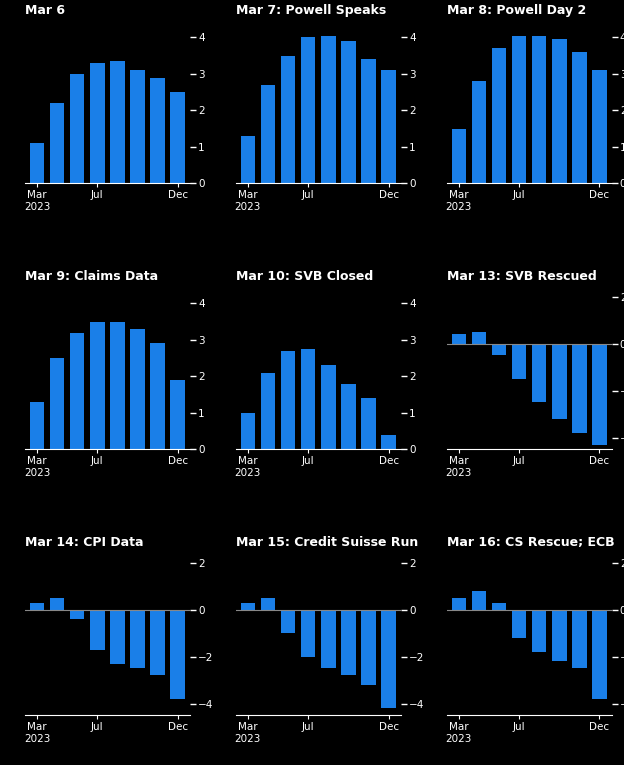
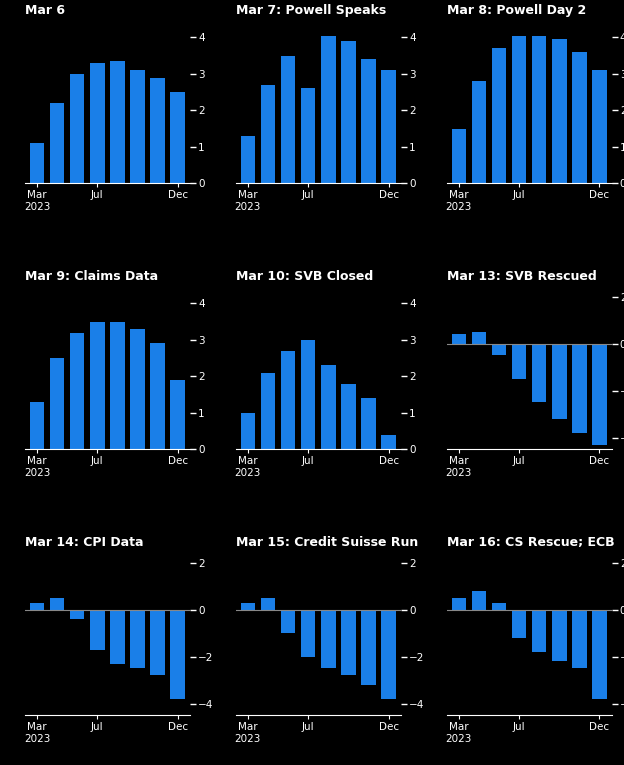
Mar 7: Powell Speaks/Jul: 4.00 -> 2.60
Mar 10: SVB Closed/Jul: 2.75 -> 3.00
Mar 15: Credit Suisse Run/Dec: -4.2 -> -3.8
